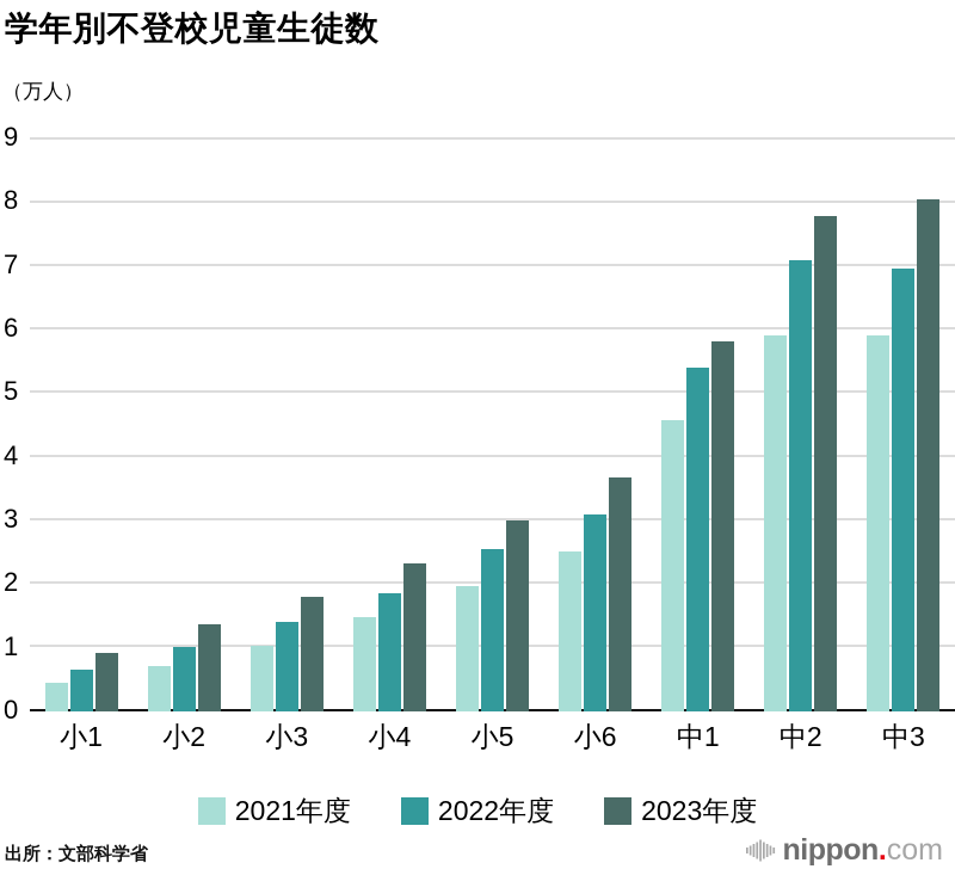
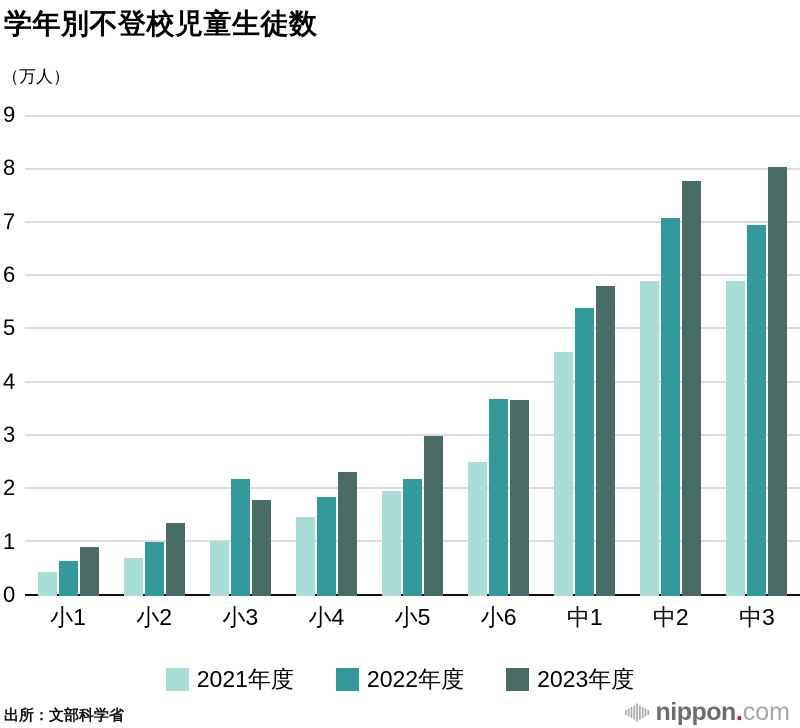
2022年度/小3: 1.4 -> 2.2
2022年度/小5: 2.5 -> 2.2
2022年度/小6: 3.1 -> 3.7
